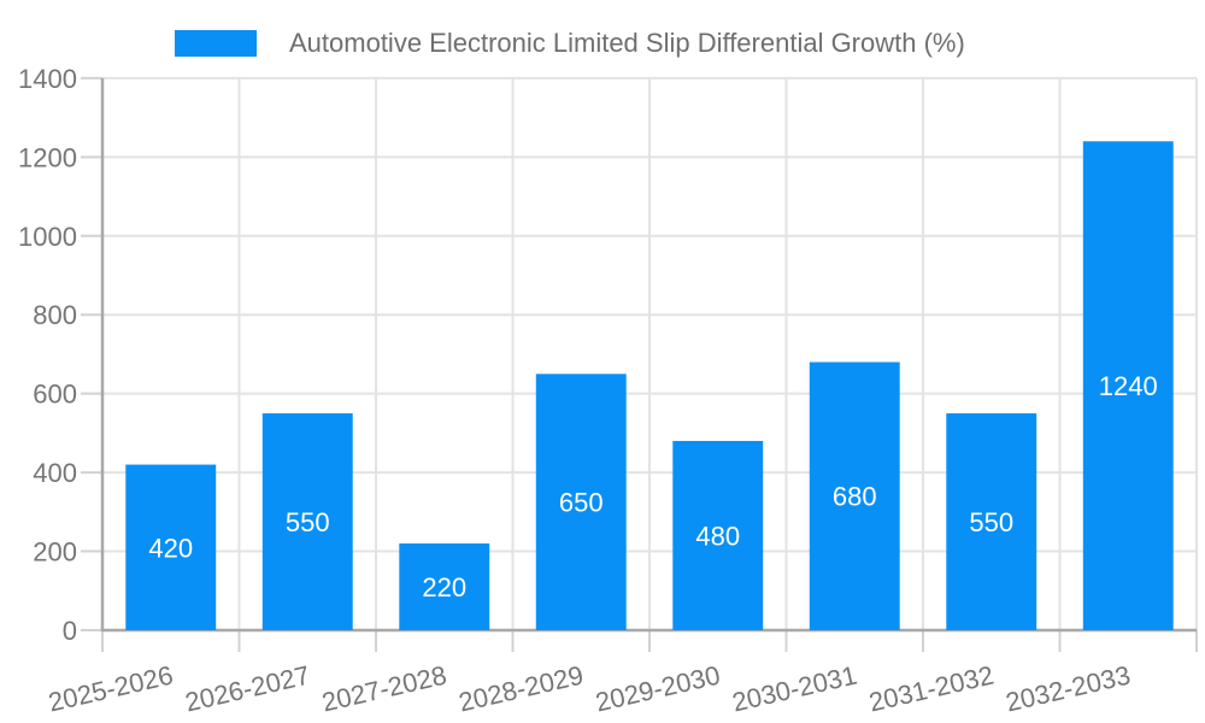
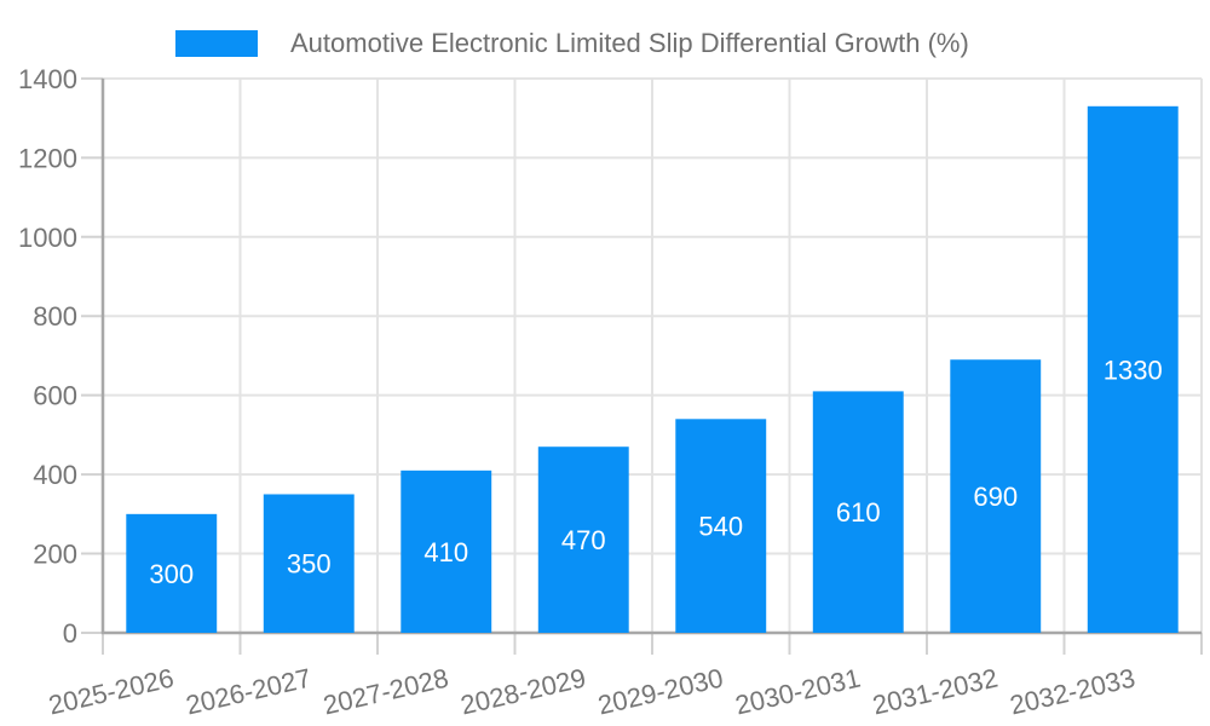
2025-2026: 420 -> 300
2026-2027: 550 -> 350
2027-2028: 220 -> 410
2028-2029: 650 -> 470
2029-2030: 480 -> 540
2030-2031: 680 -> 610
2031-2032: 550 -> 690
2032-2033: 1240 -> 1330
